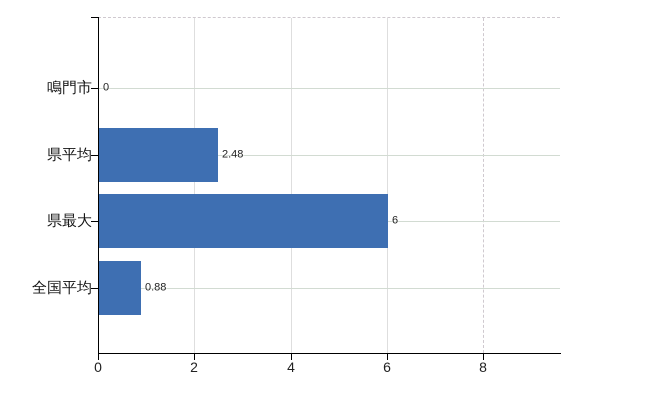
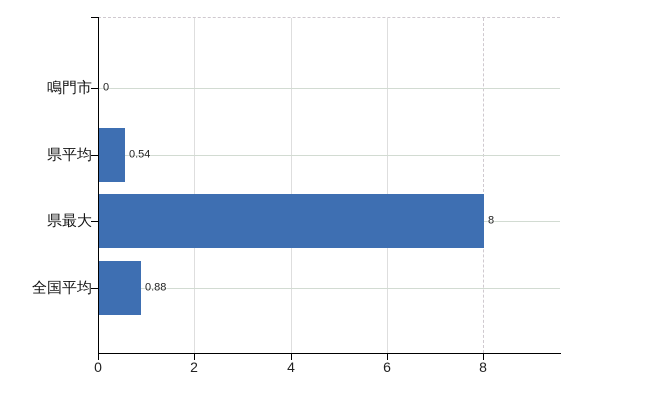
県平均: 2.48 -> 0.54
県最大: 6 -> 8
